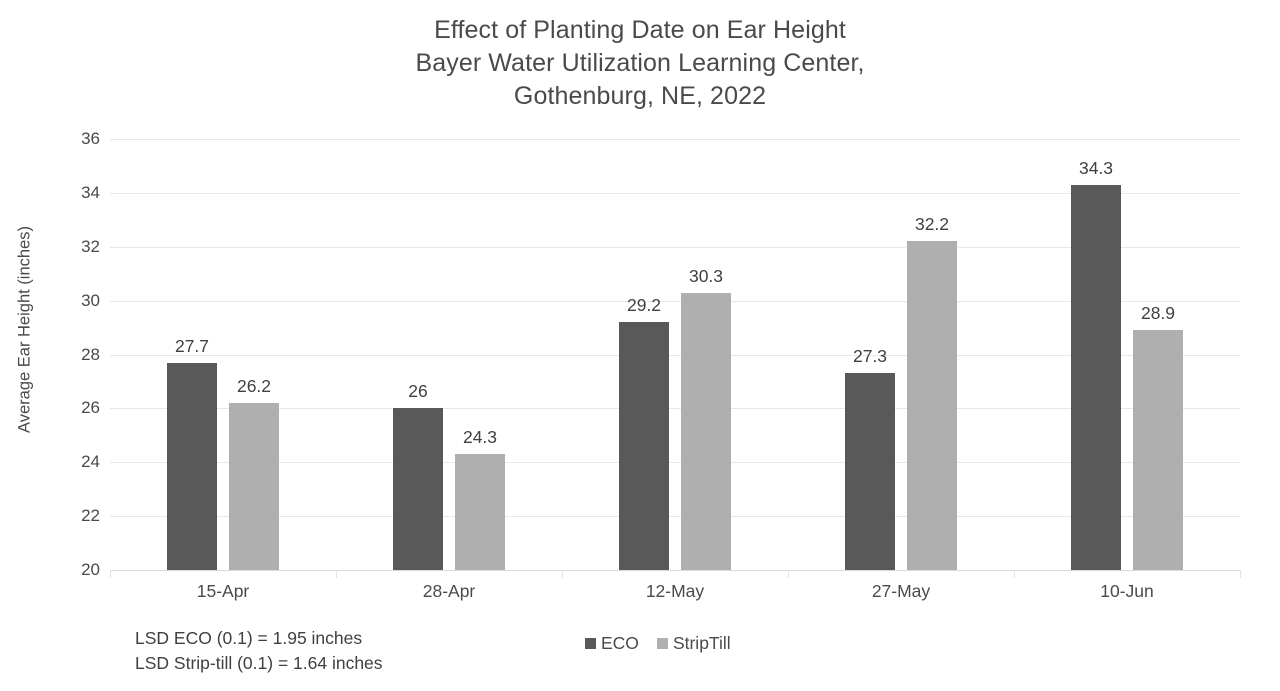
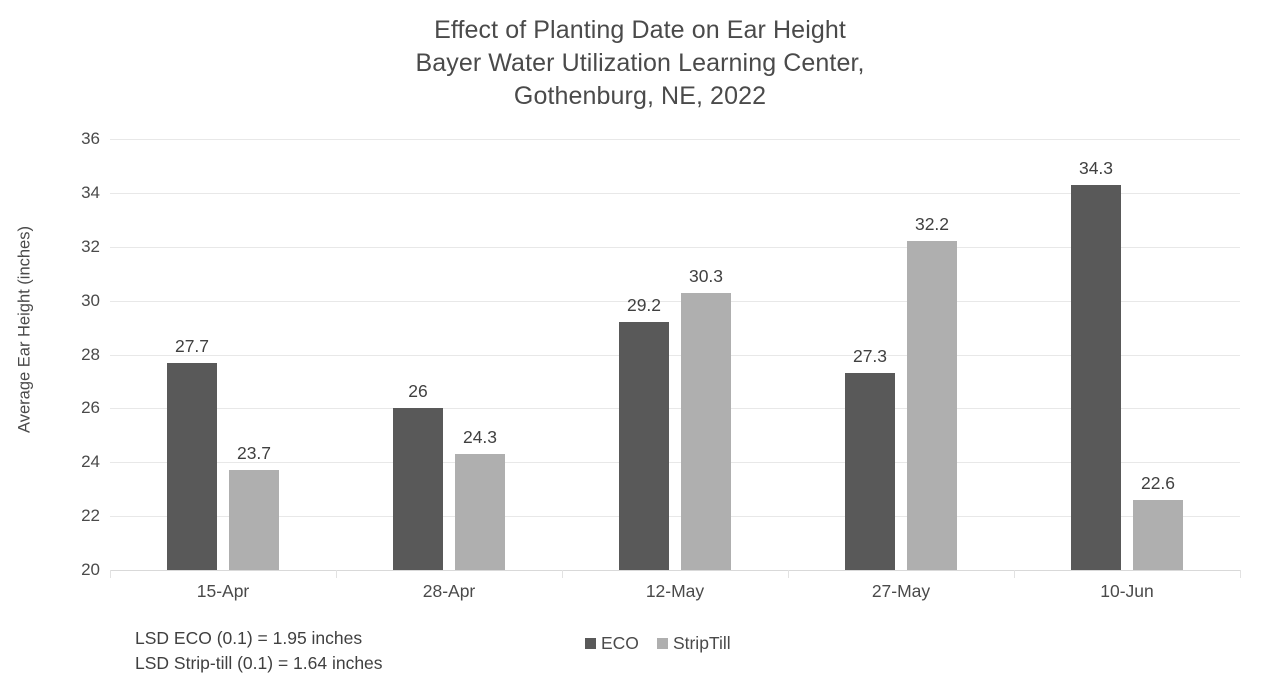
StripTill/15-Apr: 26.2 -> 23.7
StripTill/10-Jun: 28.9 -> 22.6
